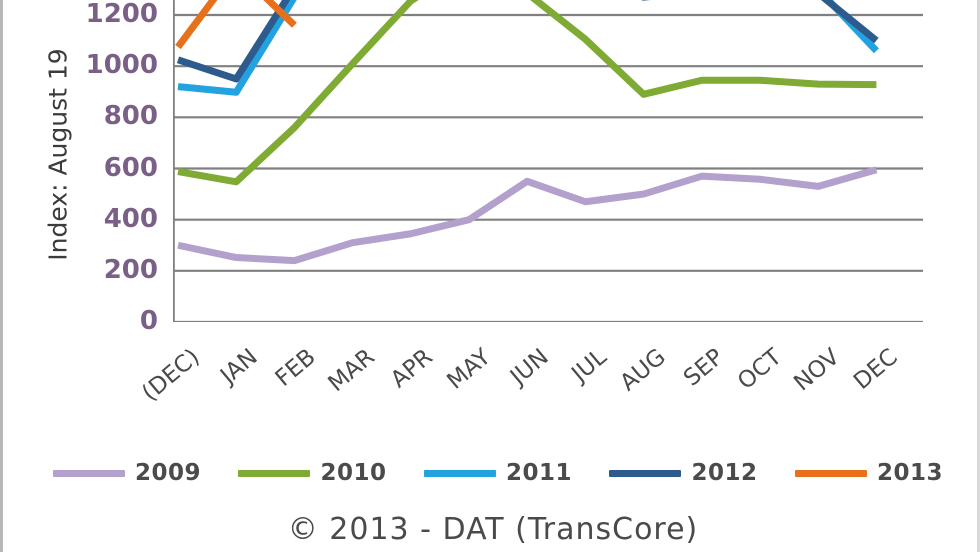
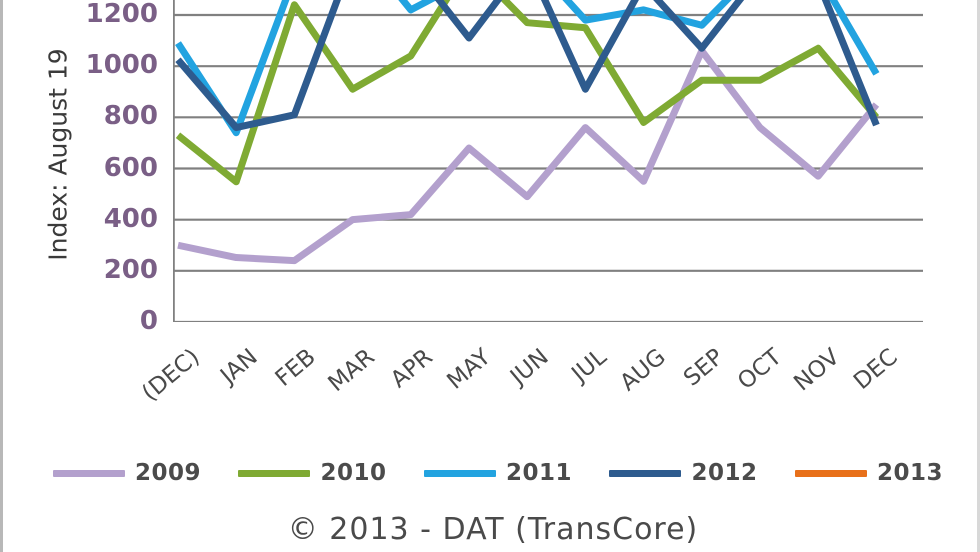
2010/(DEC): 590 -> 730
2011/(DEC): 920 -> 1090
2013/(DEC): 1080 -> 1340
2011/JAN: 900 -> 740
2012/JAN: 950 -> 760
2010/FEB: 760 -> 1240
2011/FEB: 1270 -> 1350
2012/FEB: 1310 -> 810
2013/FEB: 1160 -> 1410
2009/MAR: 310 -> 400
2010/MAR: 1010 -> 910
2012/MAR: 1470 -> 1420
2009/APR: 340 -> 420
2010/APR: 1260 -> 1040
2011/APR: 1450 -> 1220
2009/MAY: 400 -> 680
2011/MAY: 1390 -> 1340
2012/MAY: 1350 -> 1110
2009/JUN: 550 -> 490
2010/JUN: 1280 -> 1170
2009/JUL: 470 -> 760
2010/JUL: 1100 -> 1150
2011/JUL: 1340 -> 1180
2012/JUL: 1330 -> 910
2009/AUG: 500 -> 550
2010/AUG: 890 -> 780
2011/AUG: 1300 -> 1220
2012/AUG: 1270 -> 1320
2009/SEP: 570 -> 1060
2011/SEP: 1330 -> 1160
2012/SEP: 1290 -> 1070
2009/OCT: 560 -> 760
2011/OCT: 1350 -> 1390
2012/OCT: 1310 -> 1360
2009/NOV: 530 -> 570
2010/NOV: 930 -> 1070
2011/NOV: 1300 -> 1360
2012/NOV: 1280 -> 1330
2009/DEC: 600 -> 850
2010/DEC: 930 -> 800
2011/DEC: 1060 -> 970
2012/DEC: 1100 -> 770
